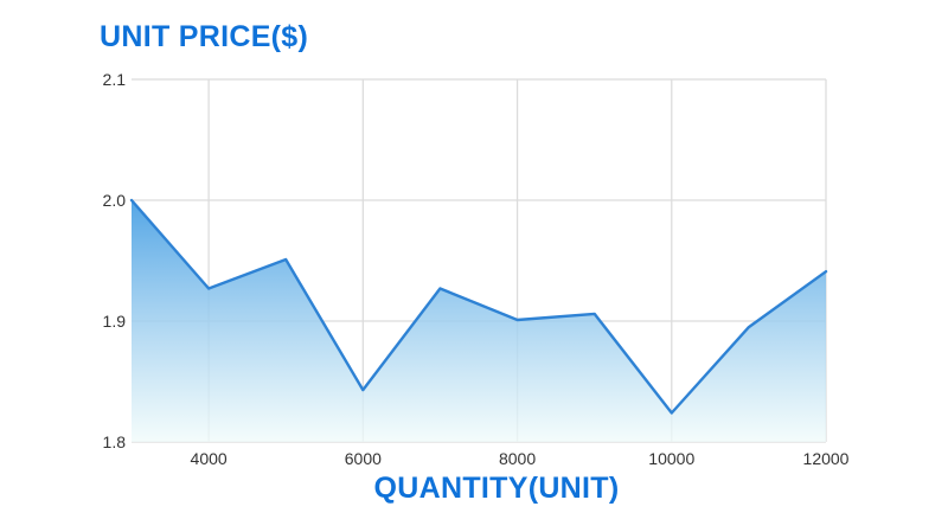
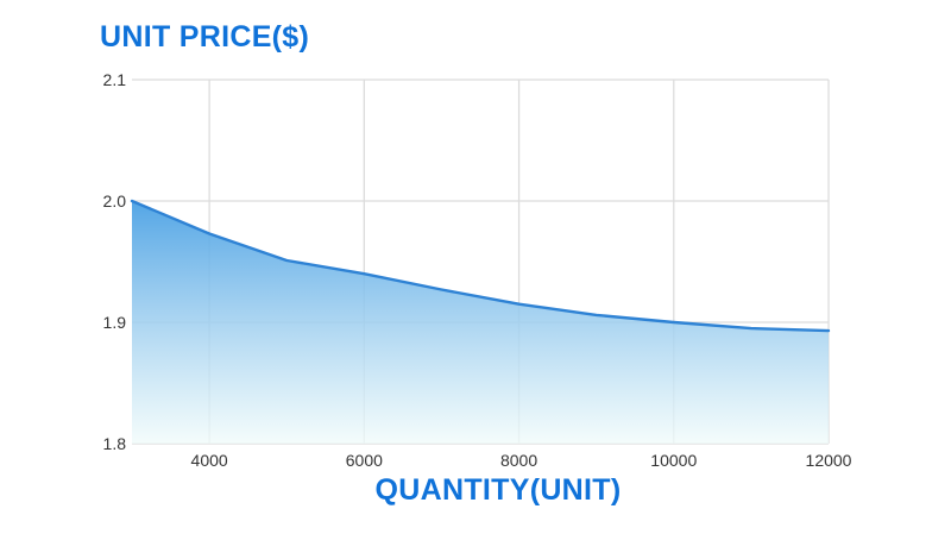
4000: 1.927 -> 1.973
6000: 1.843 -> 1.940
8000: 1.901 -> 1.915
10000: 1.824 -> 1.900
12000: 1.941 -> 1.893
